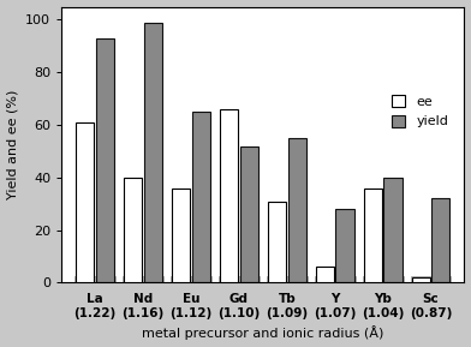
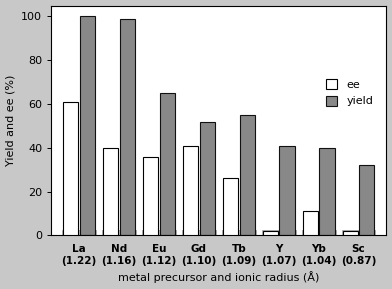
yield/La (1.22): 93 -> 100
ee/Gd (1.10): 66 -> 41
ee/Tb (1.09): 31 -> 26
ee/Y (1.07): 6 -> 2
yield/Y (1.07): 28 -> 41
ee/Yb (1.04): 36 -> 11
